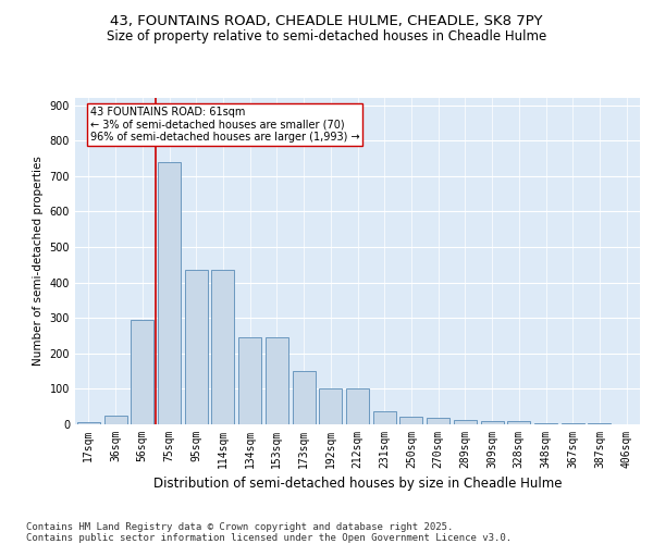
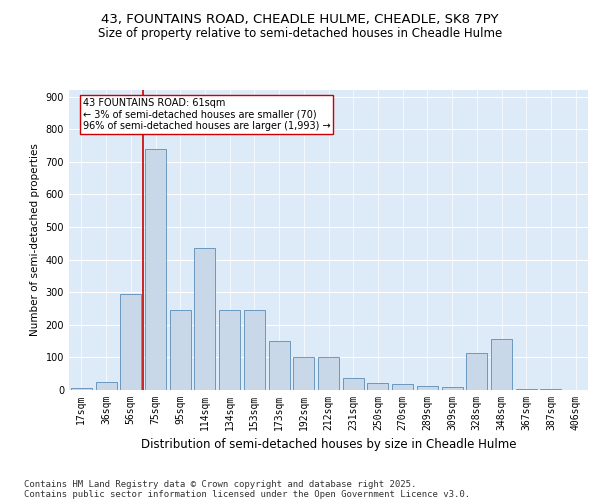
95sqm: 435 -> 245
328sqm: 8 -> 115
348sqm: 4 -> 155
